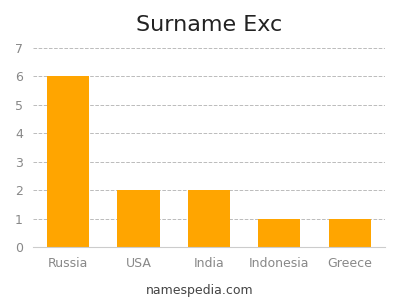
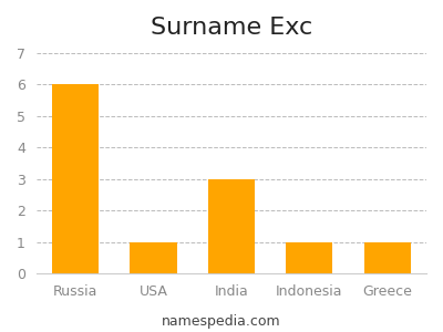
USA: 2 -> 1
India: 2 -> 3
